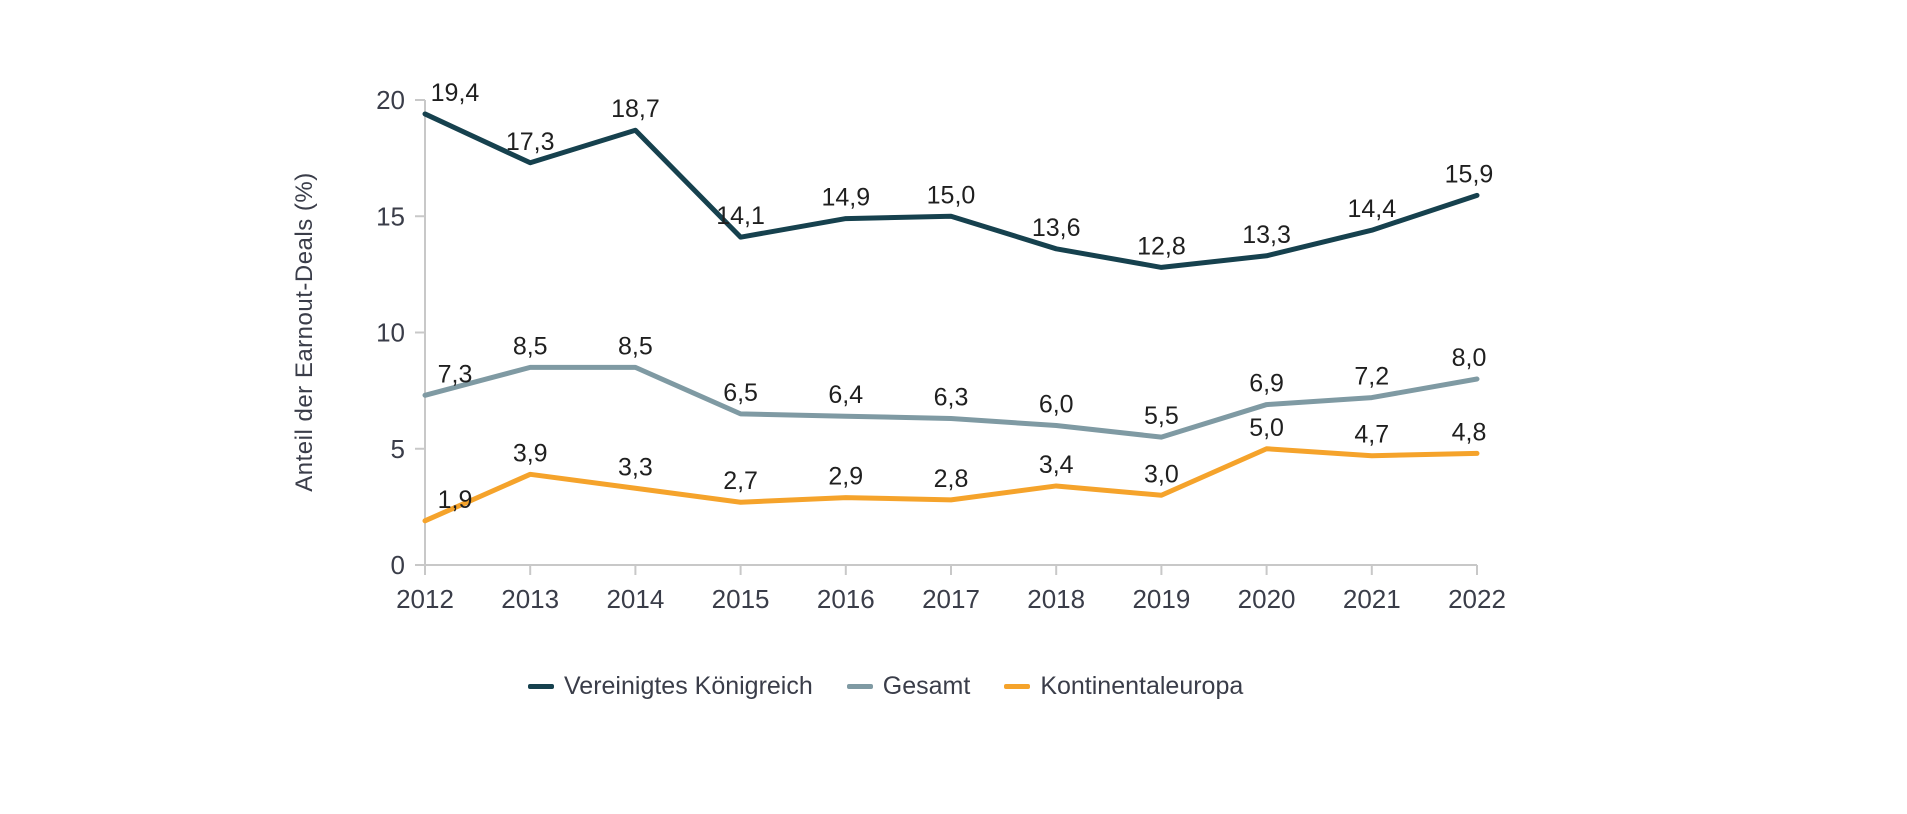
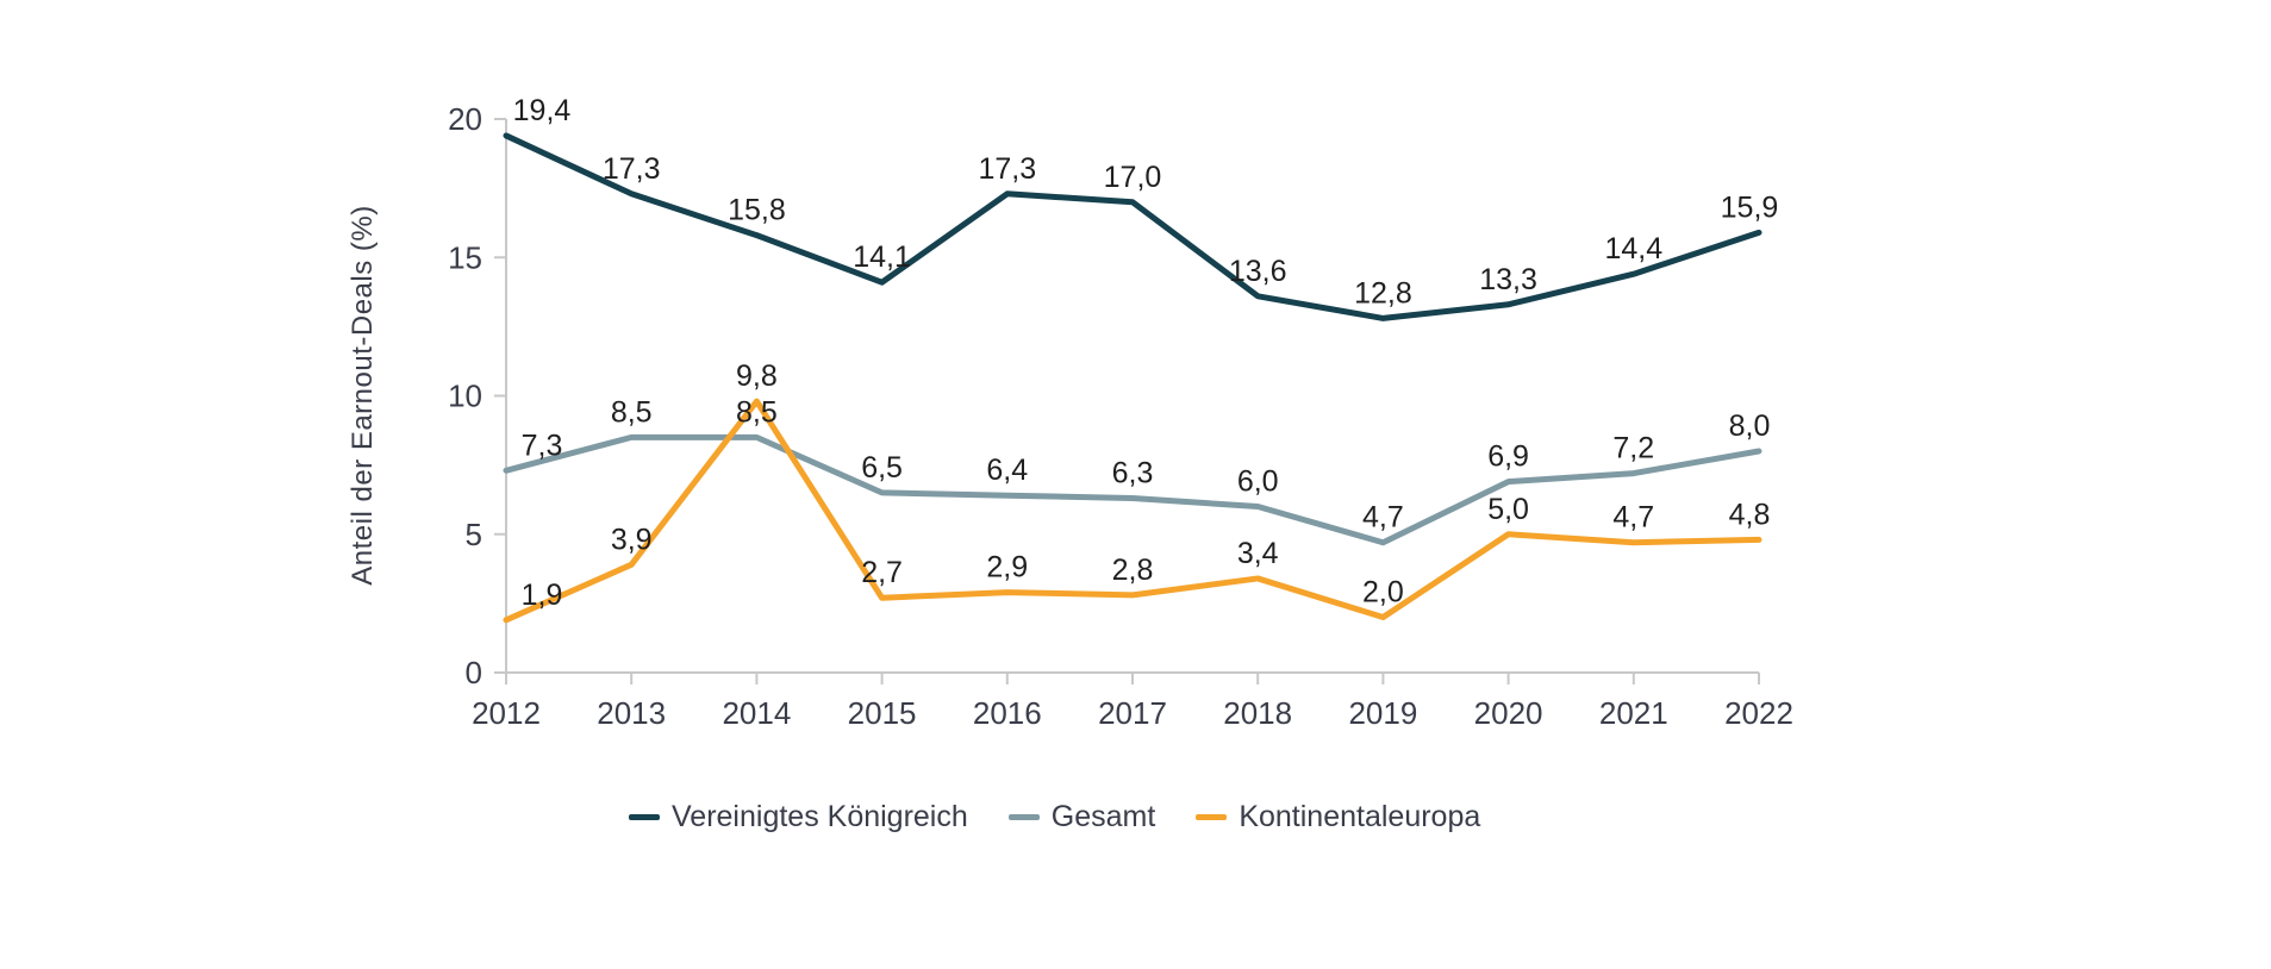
Vereinigtes Königreich/2014: 18,7 -> 15,8
Kontinentaleuropa/2014: 3,3 -> 9,8
Vereinigtes Königreich/2016: 14,9 -> 17,3
Vereinigtes Königreich/2017: 15,0 -> 17,0
Gesamt/2019: 5,5 -> 4,7
Kontinentaleuropa/2019: 3,0 -> 2,0
